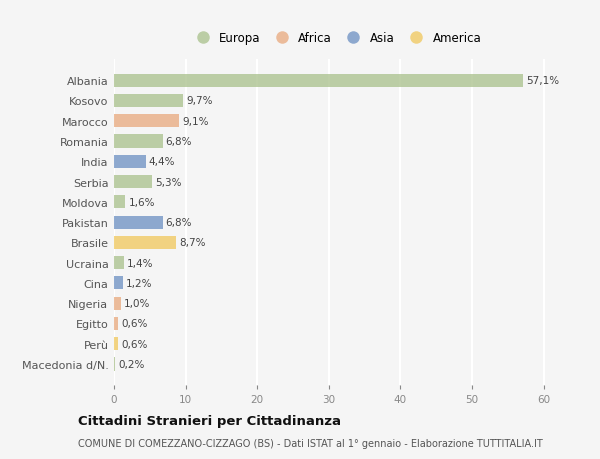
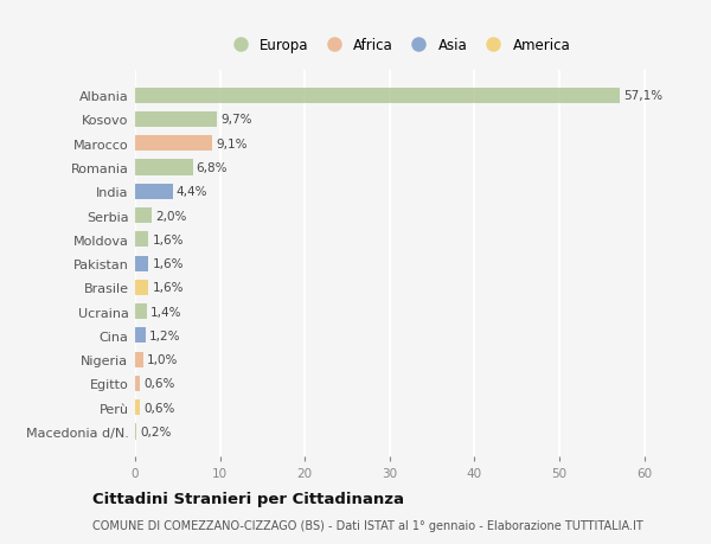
Serbia: 5,3% -> 2,0%
Pakistan: 6,8% -> 1,6%
Brasile: 8,7% -> 1,6%
